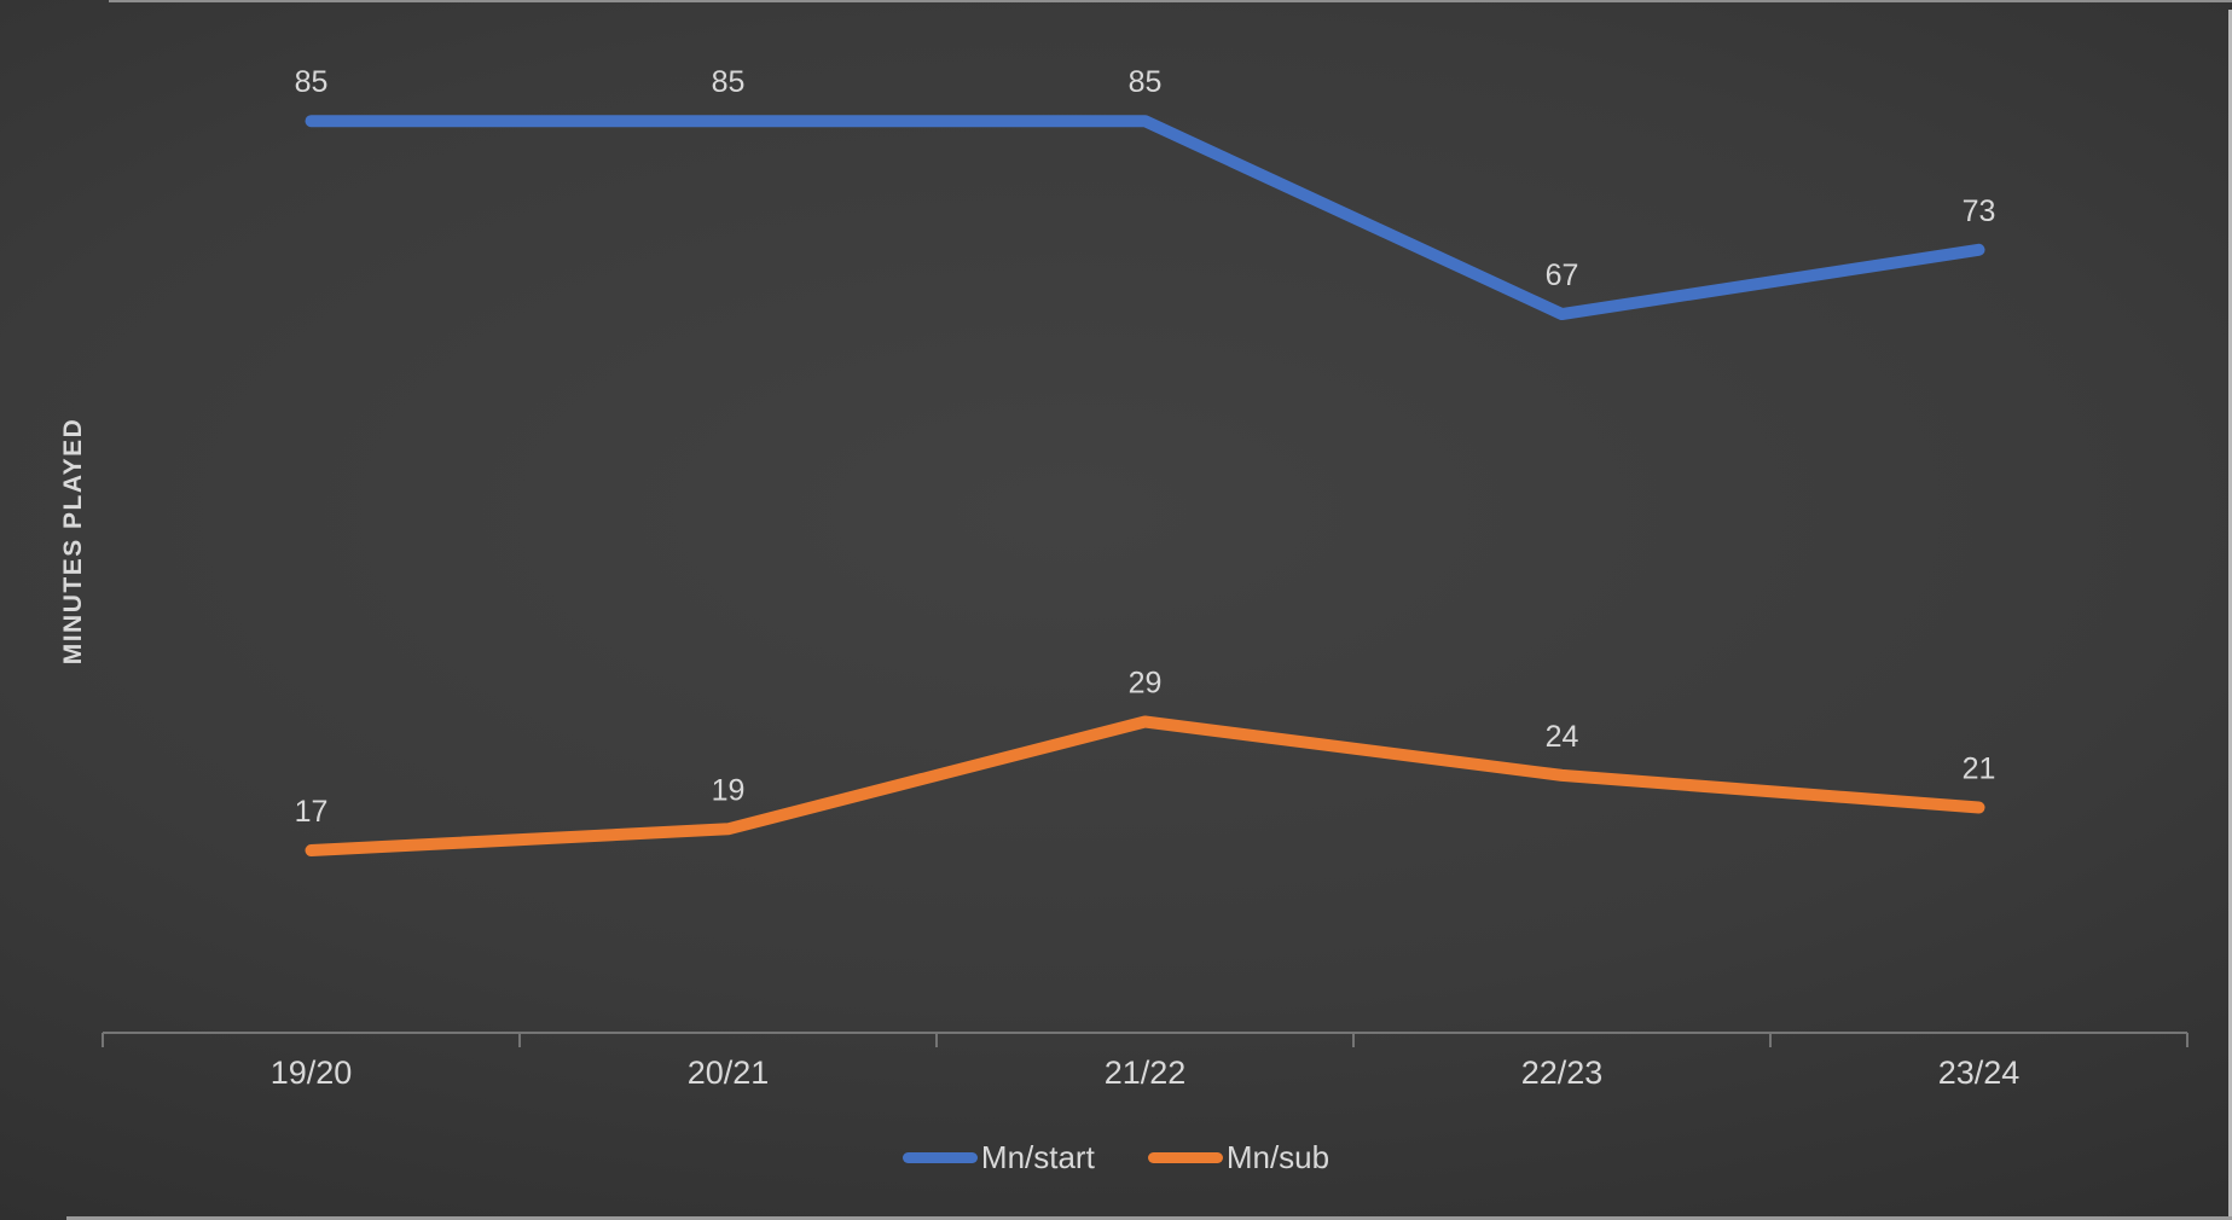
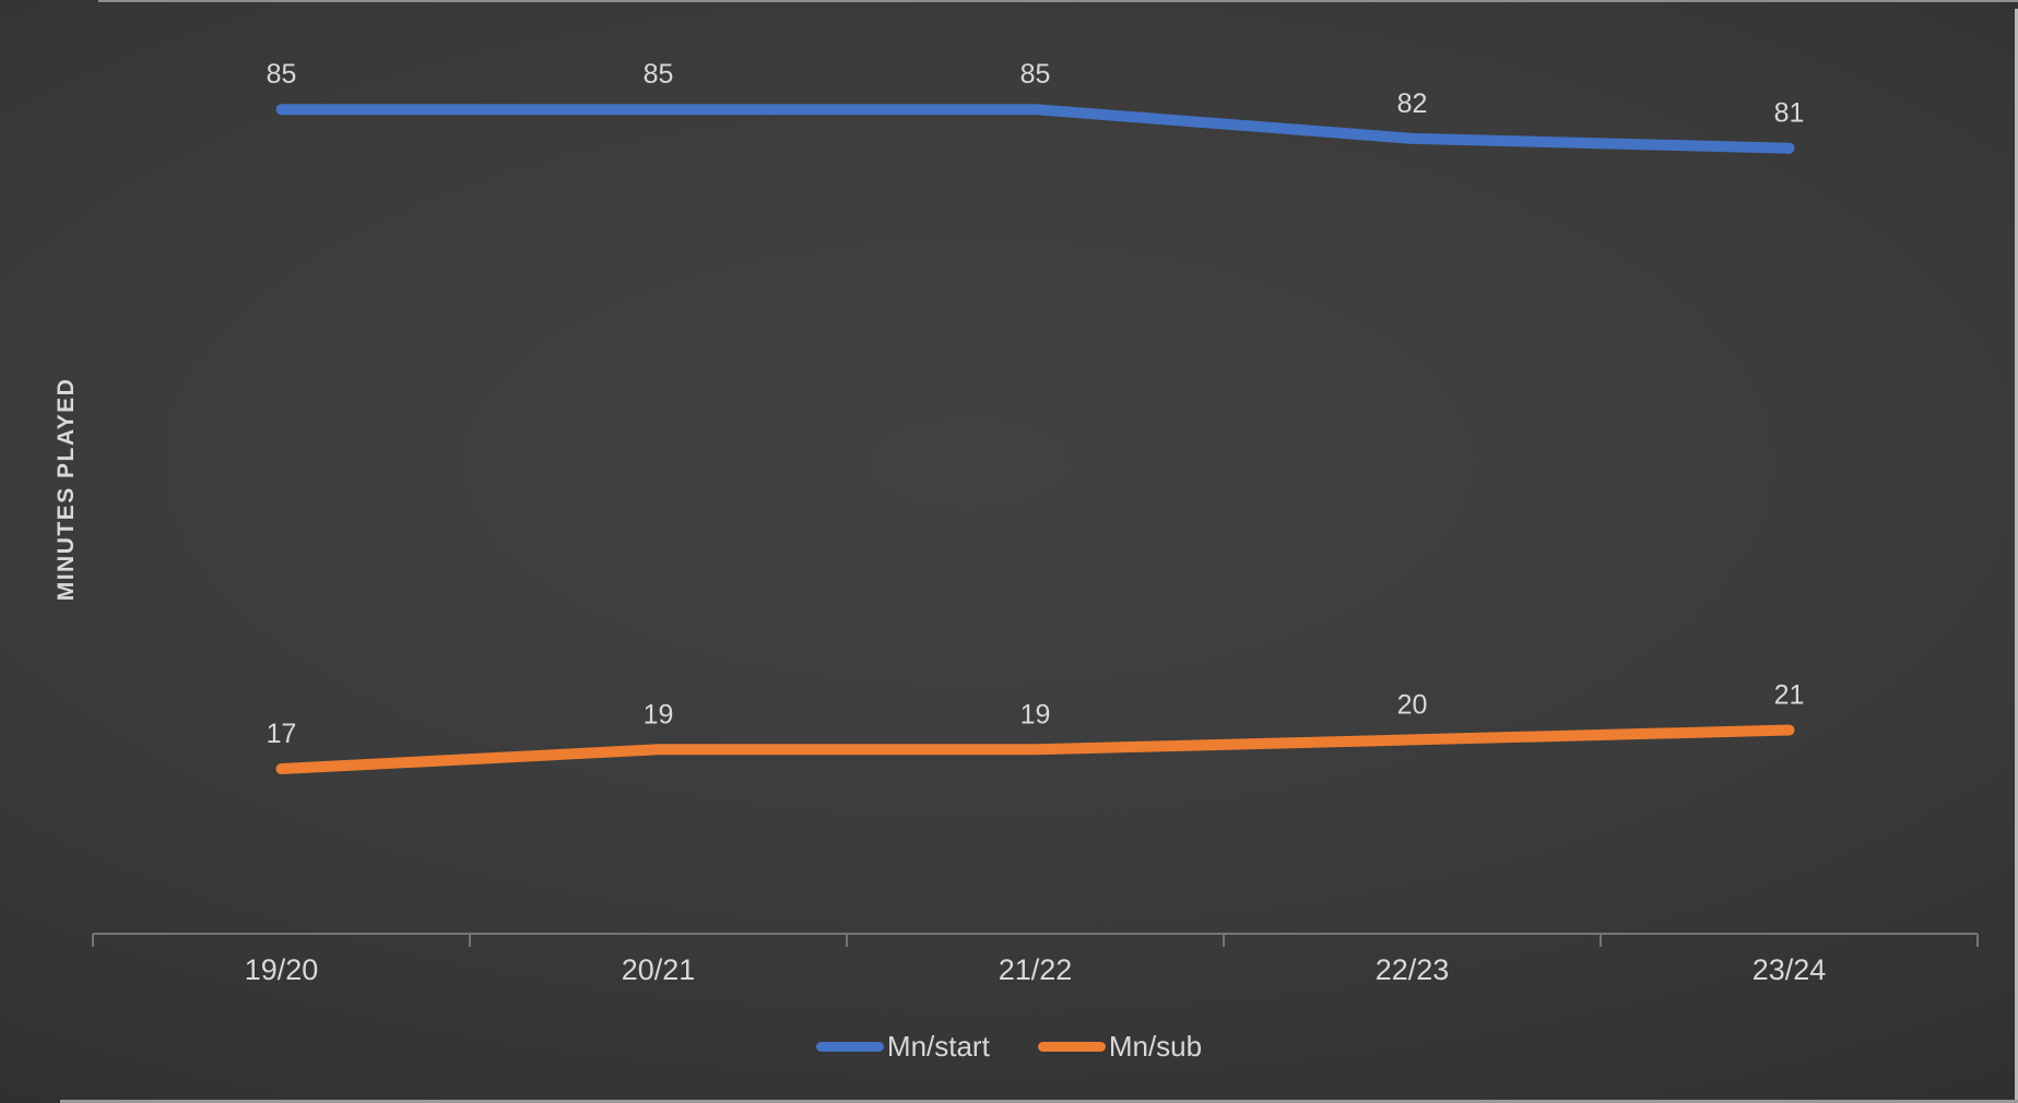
Mn/sub/21/22: 29 -> 19
Mn/start/22/23: 67 -> 82
Mn/sub/22/23: 24 -> 20
Mn/start/23/24: 73 -> 81
